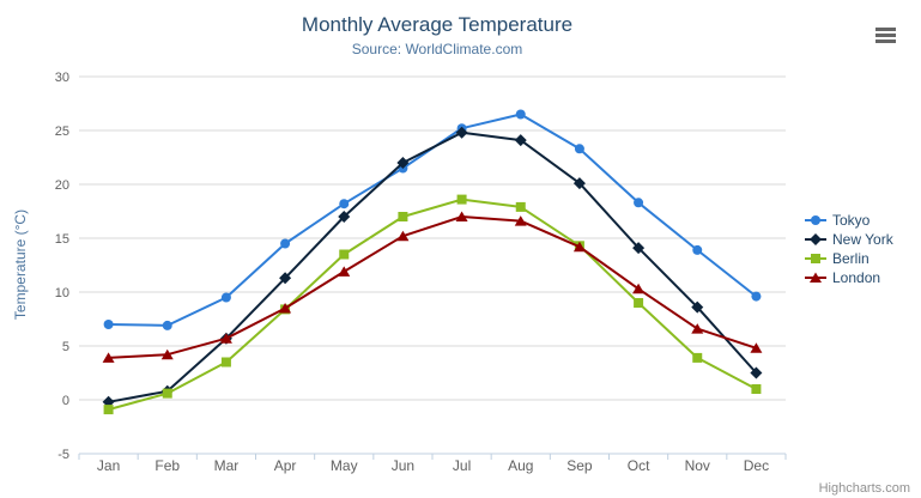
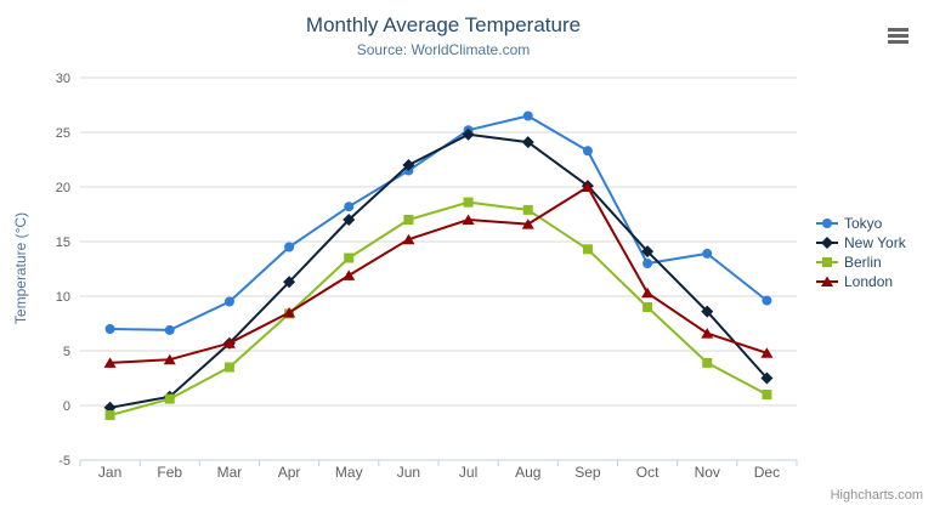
London/Sep: 14 -> 20
Tokyo/Oct: 18 -> 13
